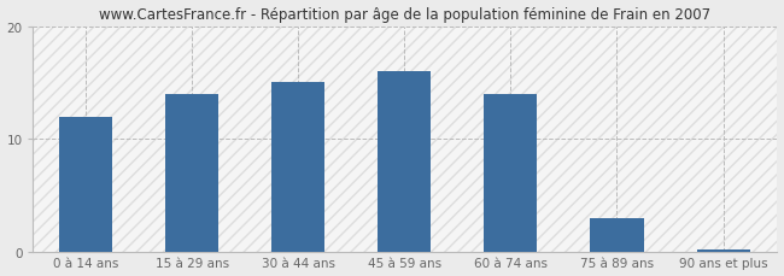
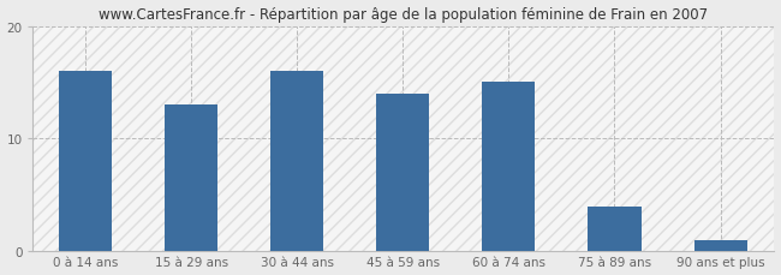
0 à 14 ans: 12.0 -> 16.0
15 à 29 ans: 14.0 -> 13.0
30 à 44 ans: 15.0 -> 16.0
45 à 59 ans: 16.0 -> 14.0
60 à 74 ans: 14.0 -> 15.0
75 à 89 ans: 3.0 -> 4.0
90 ans et plus: 0.2 -> 1.0
